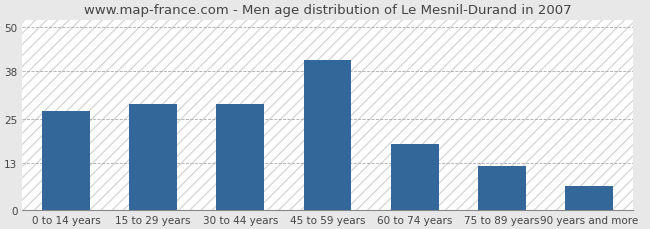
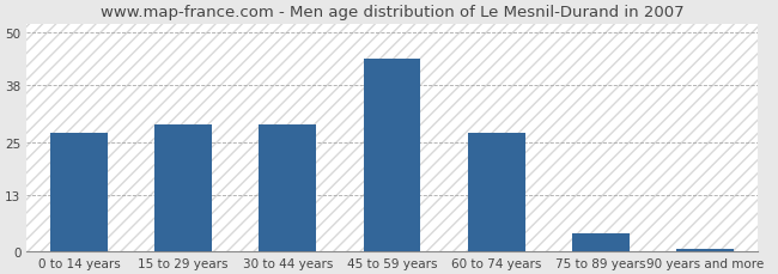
45 to 59 years: 41.0 -> 44.0
60 to 74 years: 18.0 -> 27.0
75 to 89 years: 12.0 -> 4.0
90 years and more: 6.5 -> 0.5
